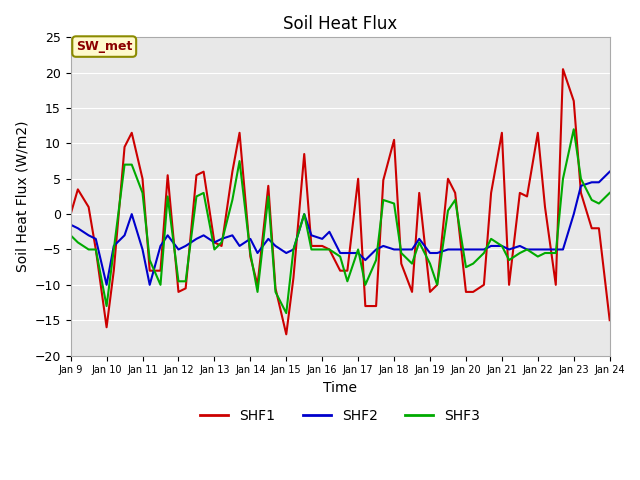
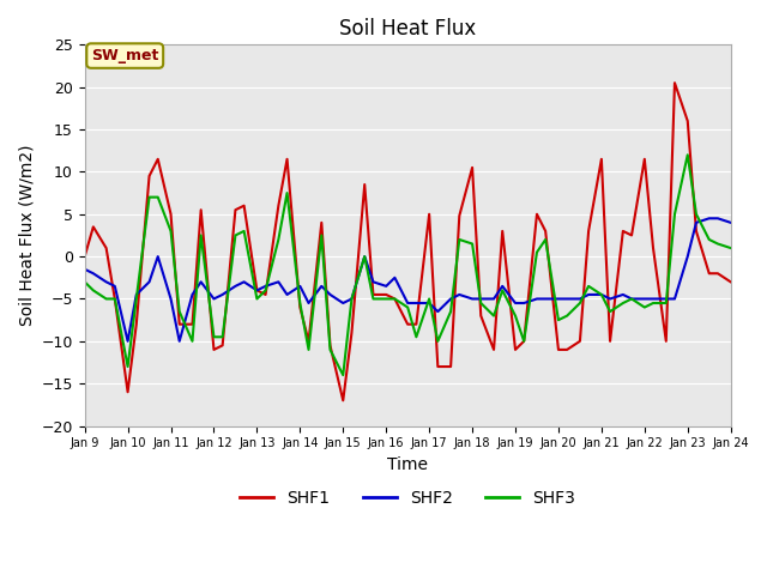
SHF1/Jan 24: -15.0 -> -3.0
SHF2/Jan 24: 6.0 -> 4.0
SHF3/Jan 24: 3.0 -> 1.0
